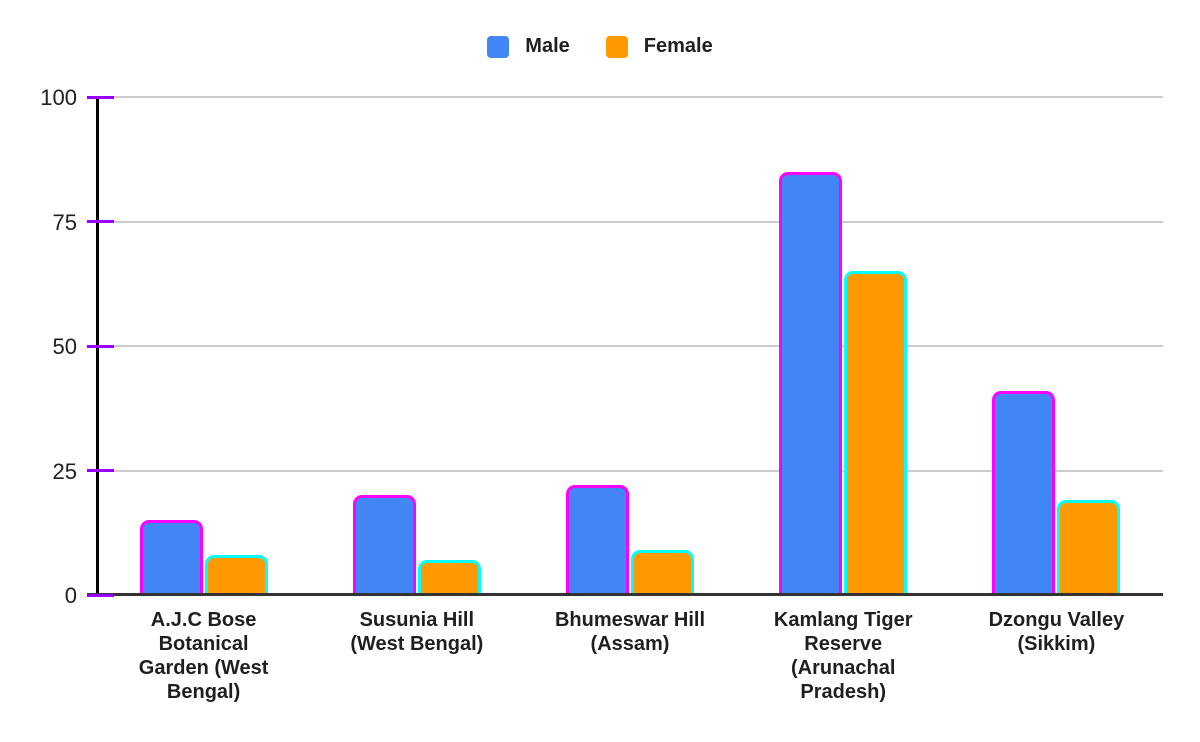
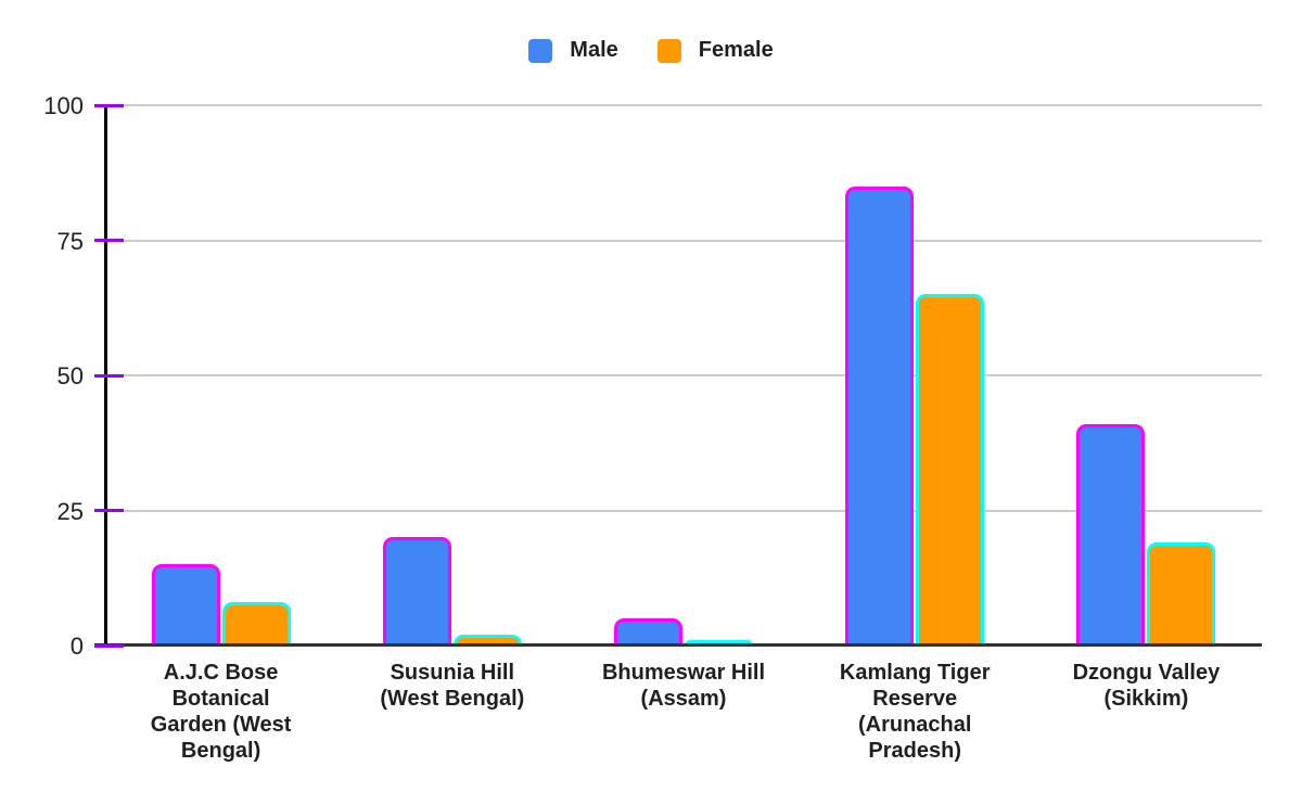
Female/Susunia Hill (West Bengal): 7 -> 2
Male/Bhumeswar Hill (Assam): 22 -> 5
Female/Bhumeswar Hill (Assam): 9 -> 1
